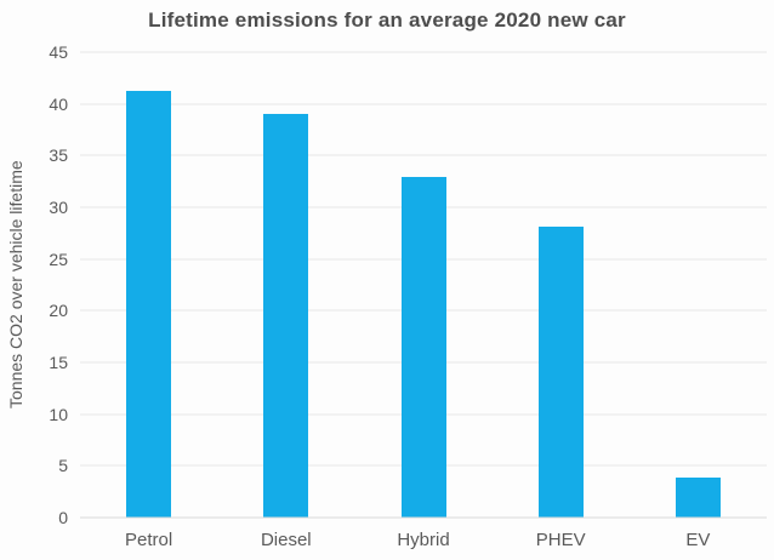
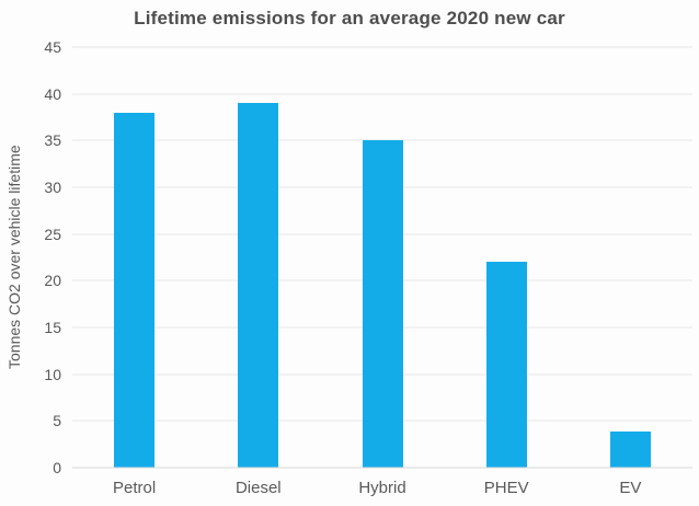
Petrol: 41 -> 38
Hybrid: 33 -> 35
PHEV: 28 -> 22
